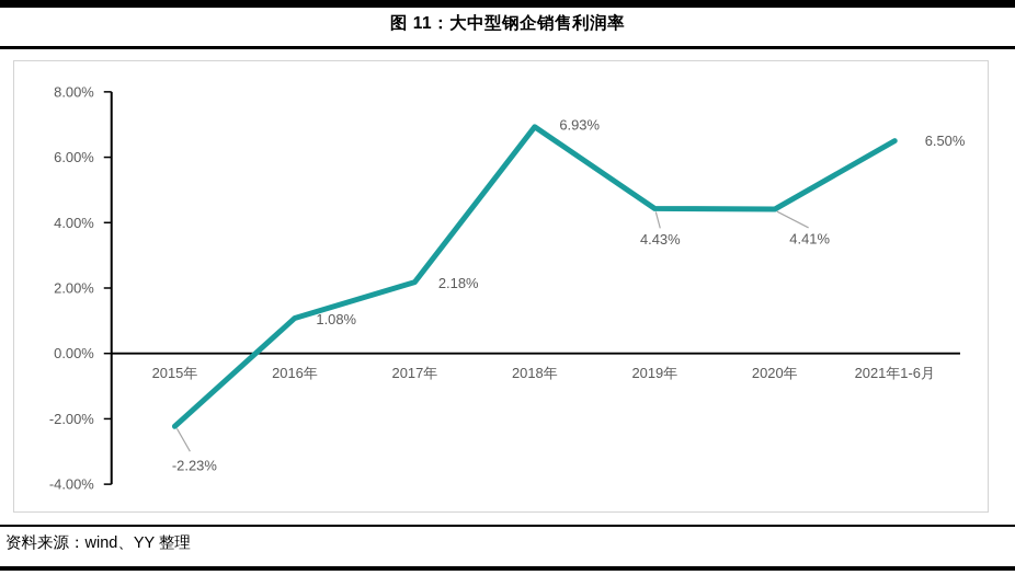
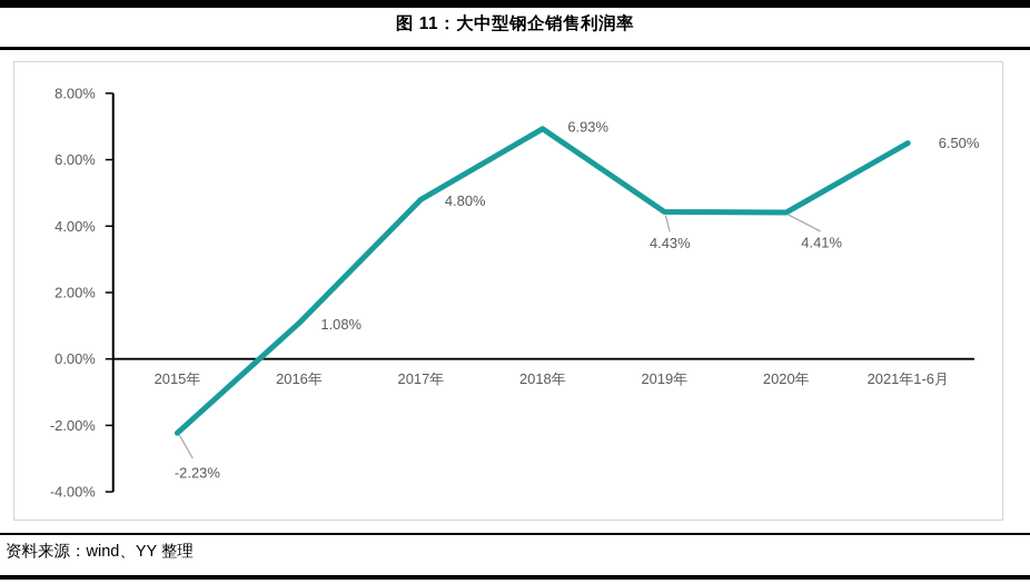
2017年: 2.18% -> 4.80%
